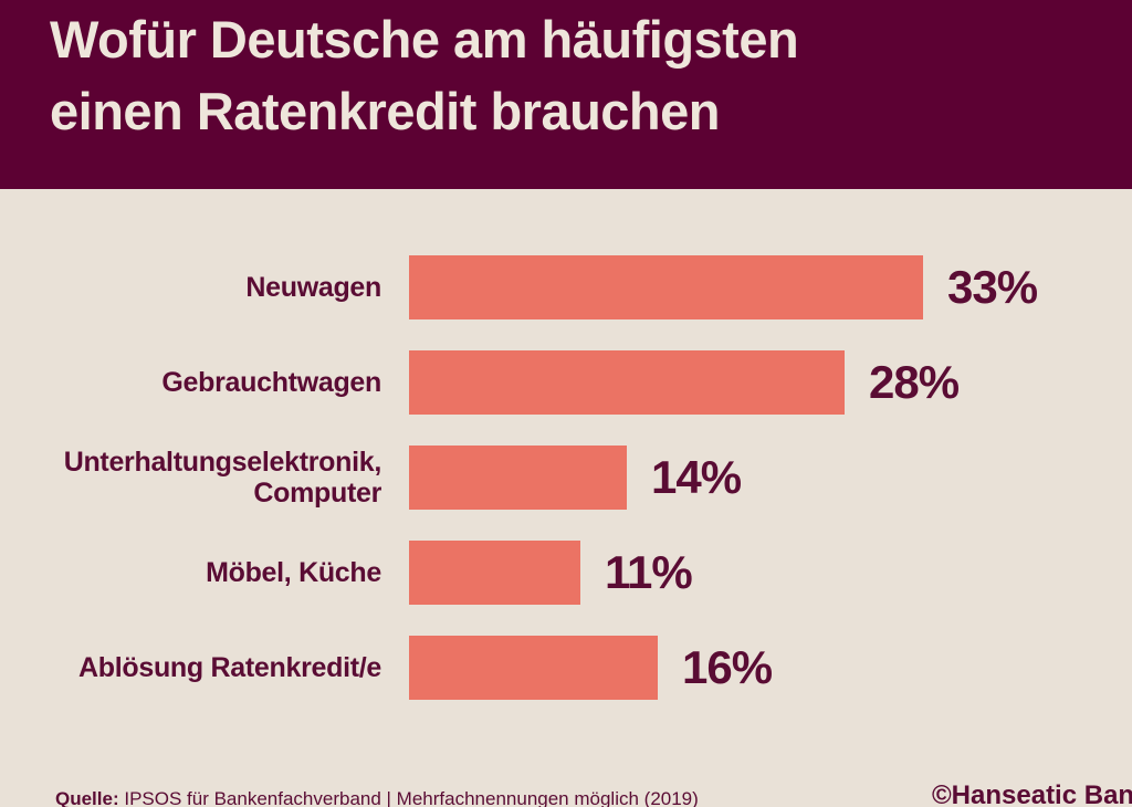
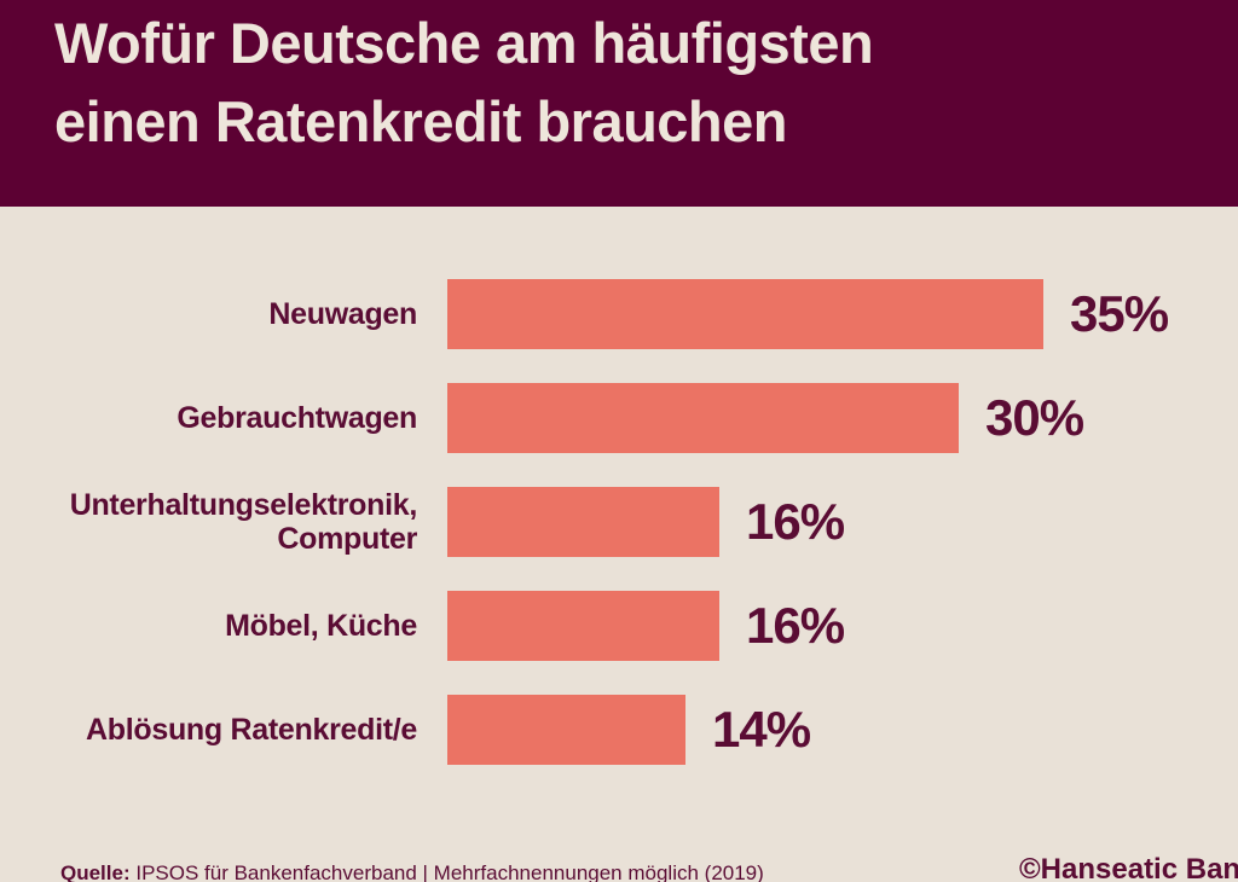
Neuwagen: 33% -> 35%
Gebrauchtwagen: 28% -> 30%
Unterhaltungselektronik, Computer: 14% -> 16%
Möbel, Küche: 11% -> 16%
Ablösung Ratenkredit/e: 16% -> 14%
